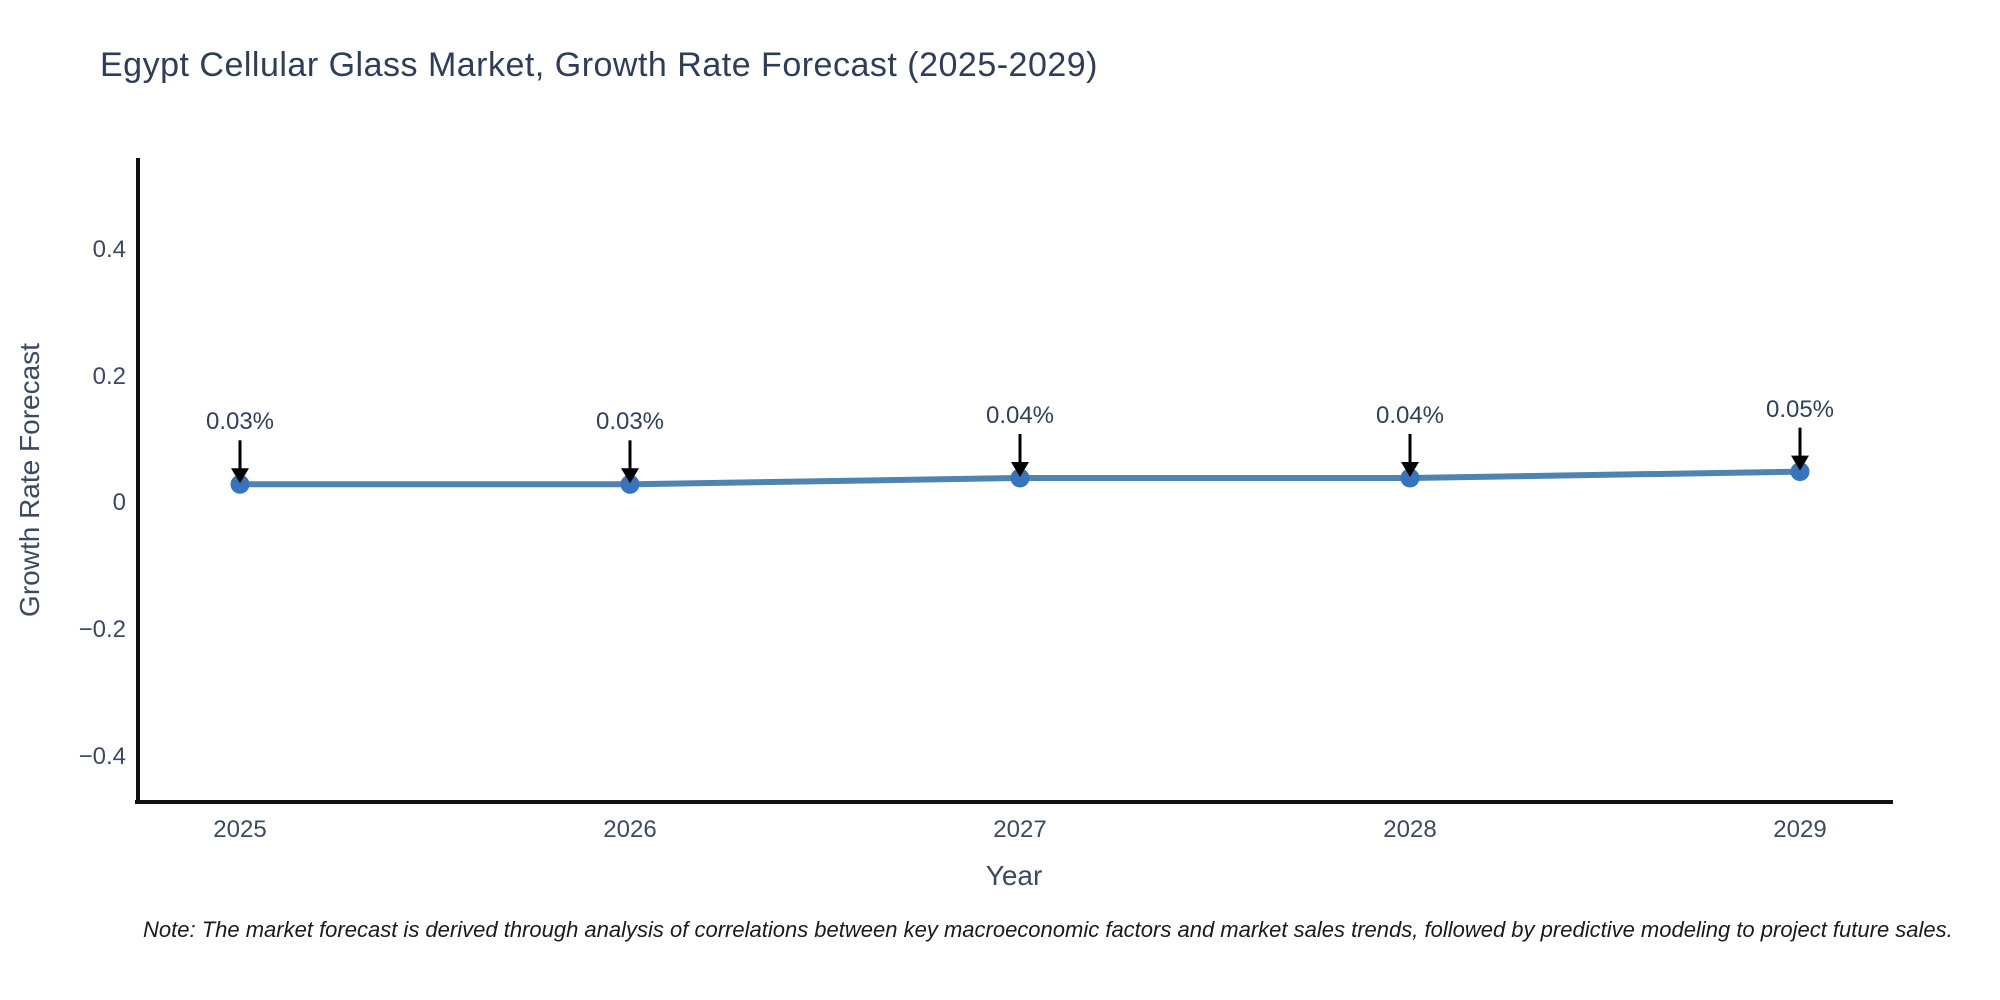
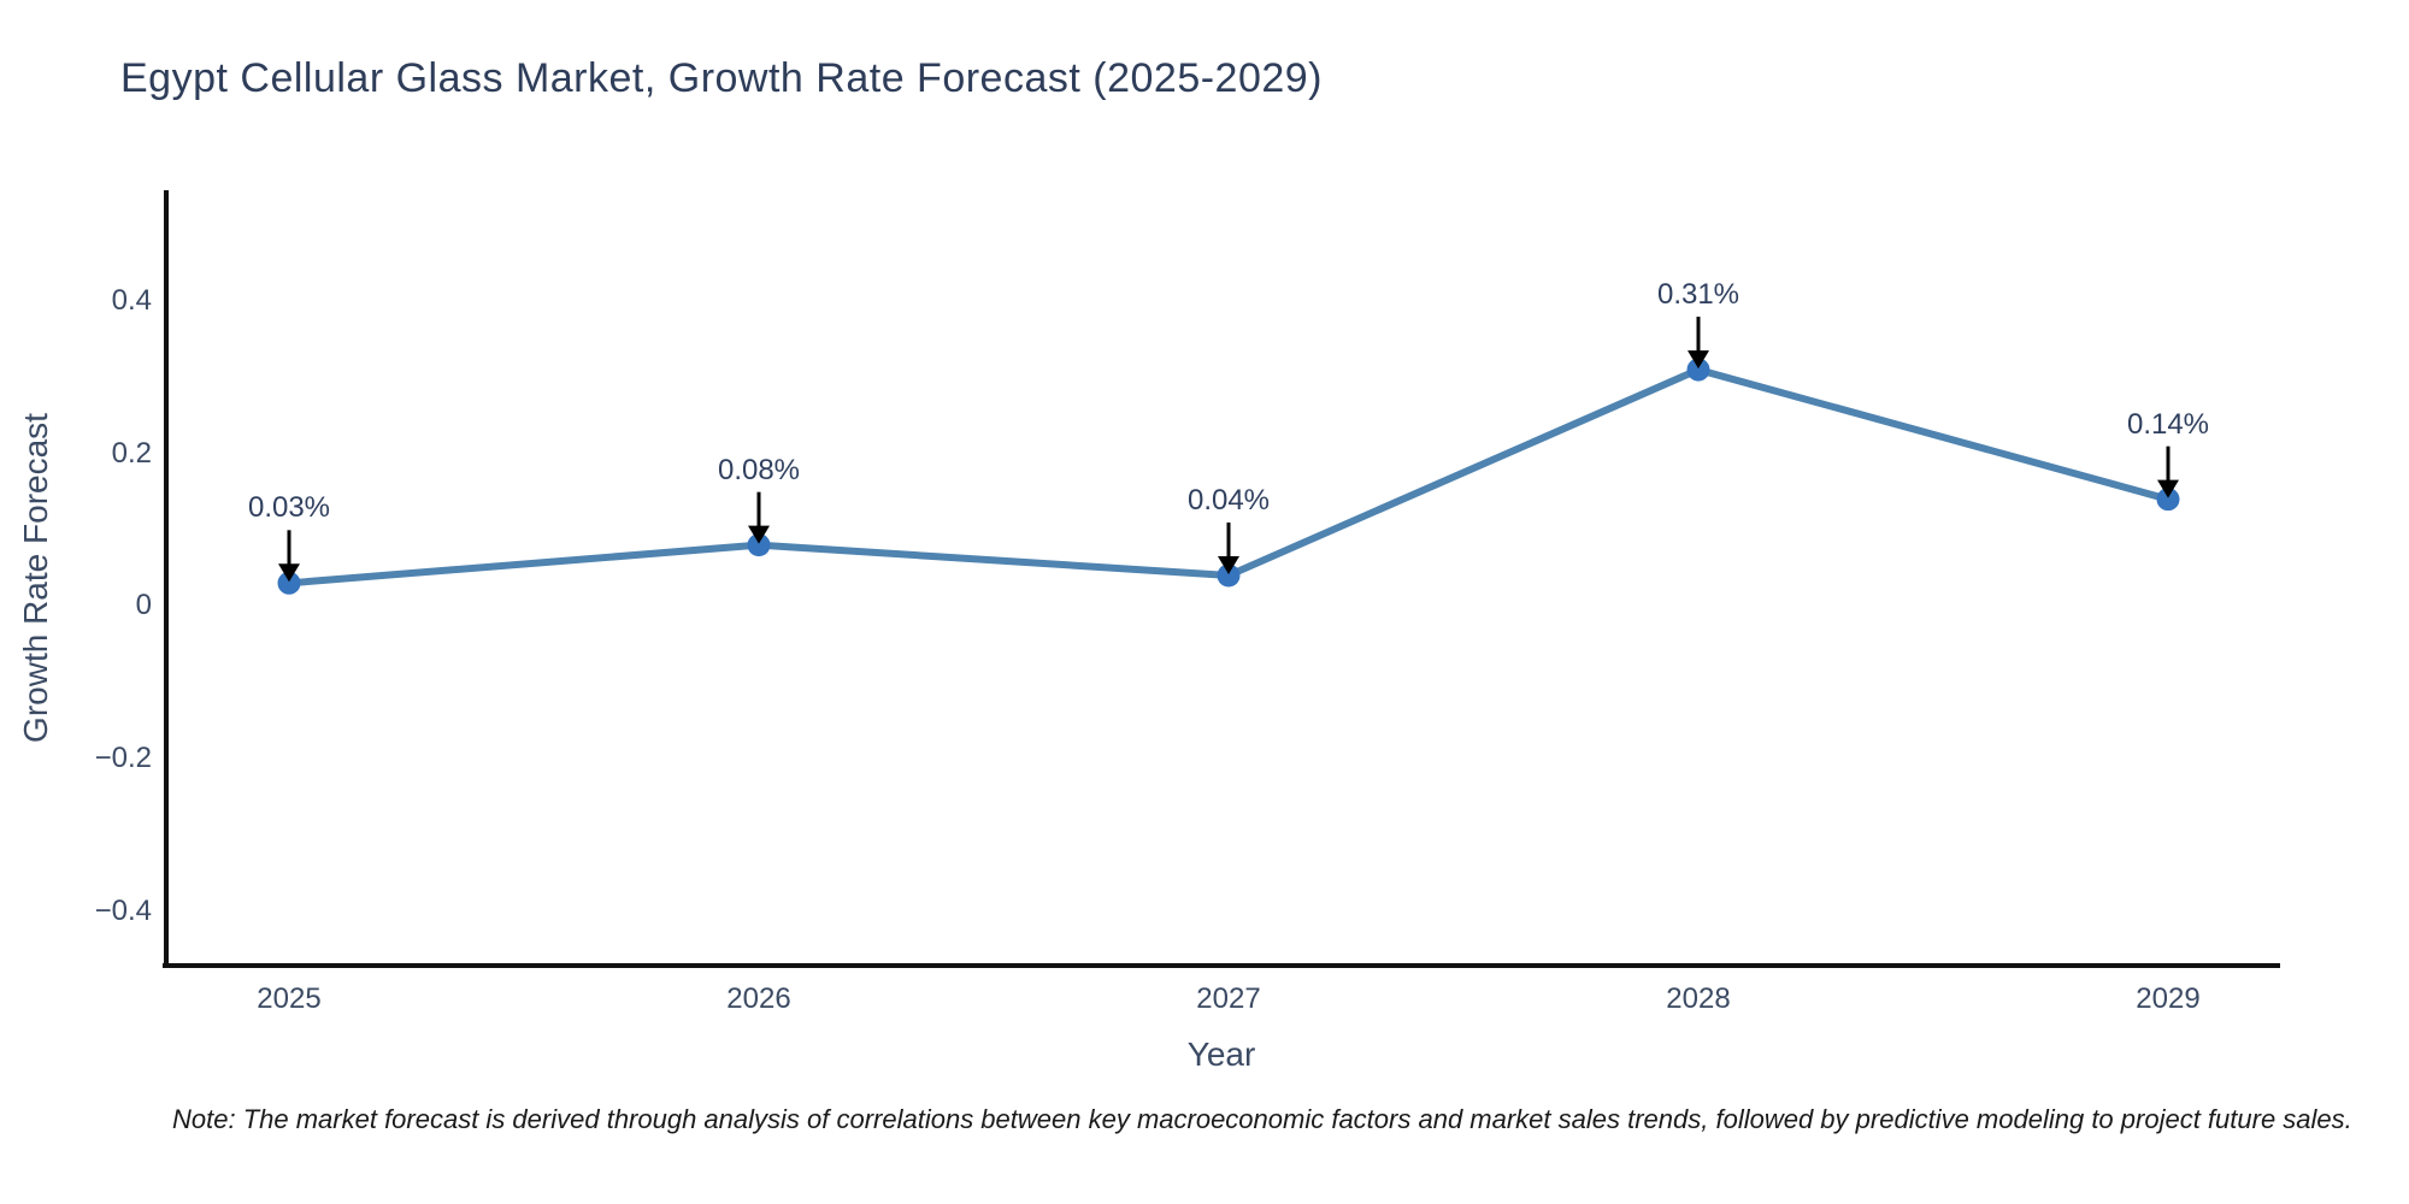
2026: 0.03% -> 0.08%
2028: 0.04% -> 0.31%
2029: 0.05% -> 0.14%
